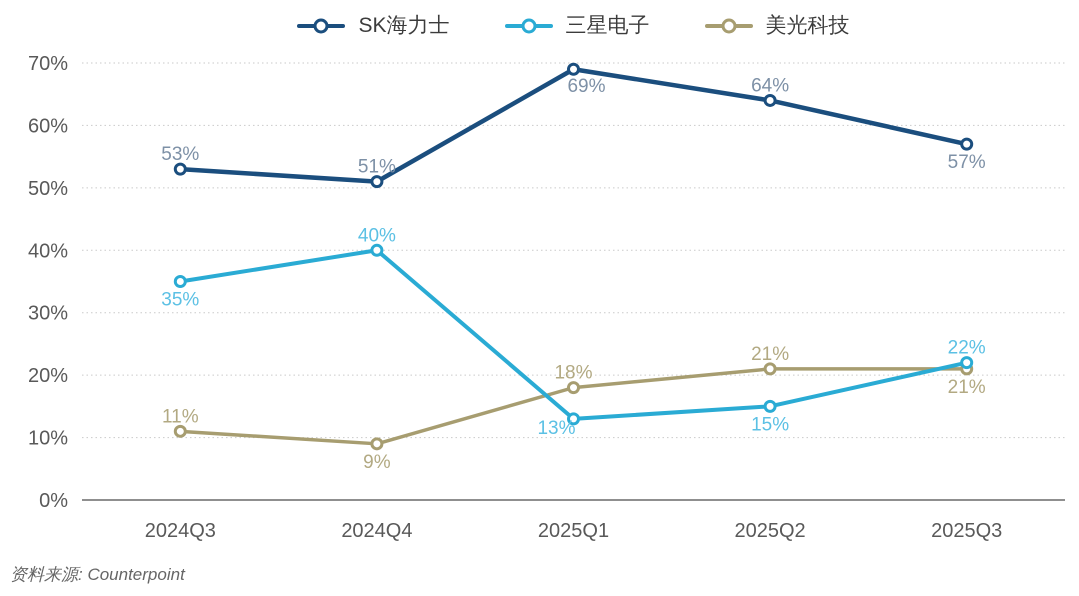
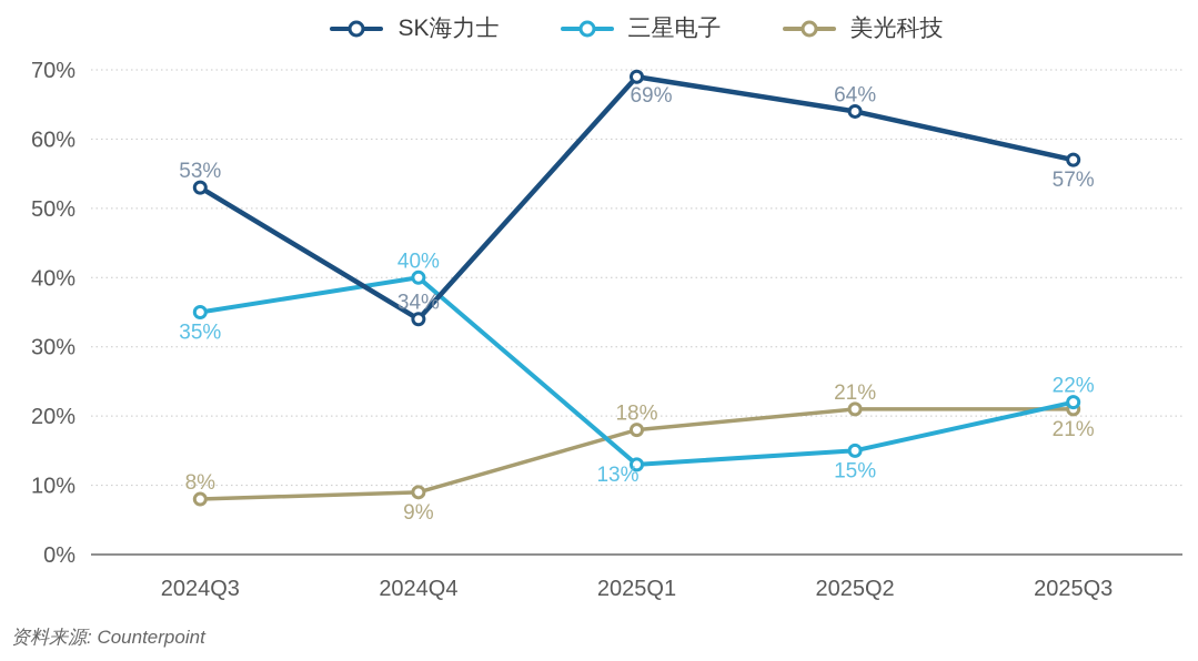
美光科技/2024Q3: 11% -> 8%
SK海力士/2024Q4: 51% -> 34%
